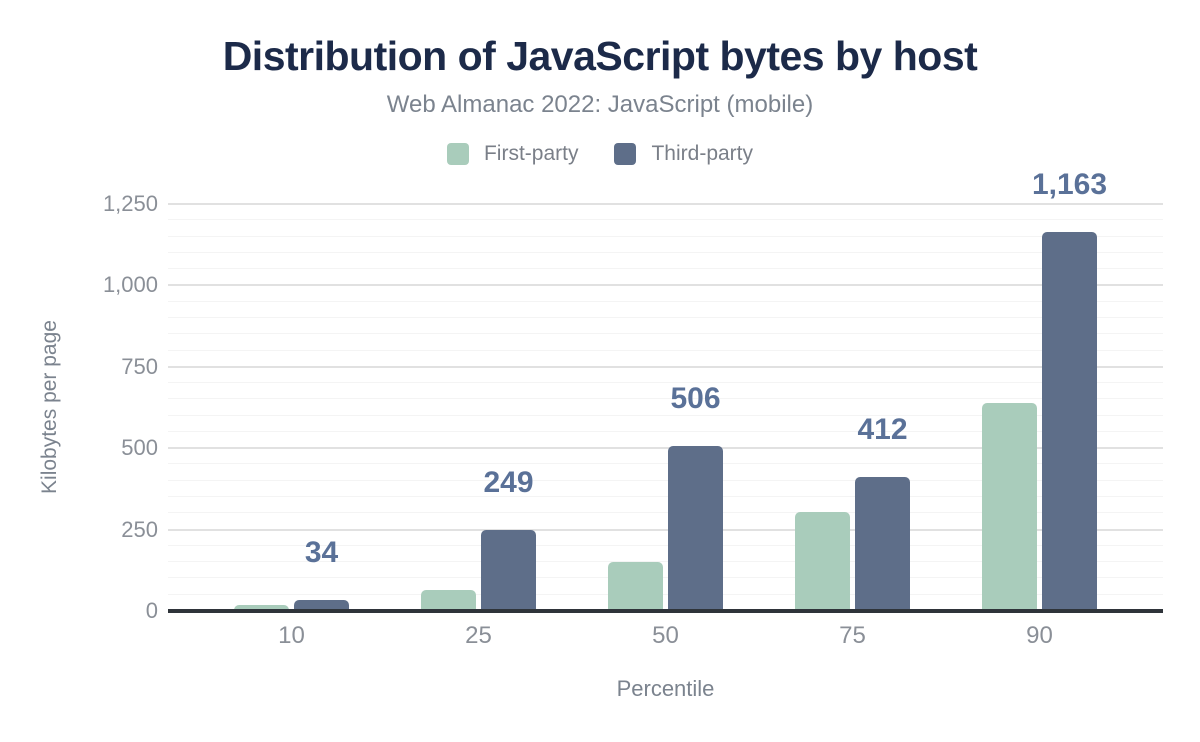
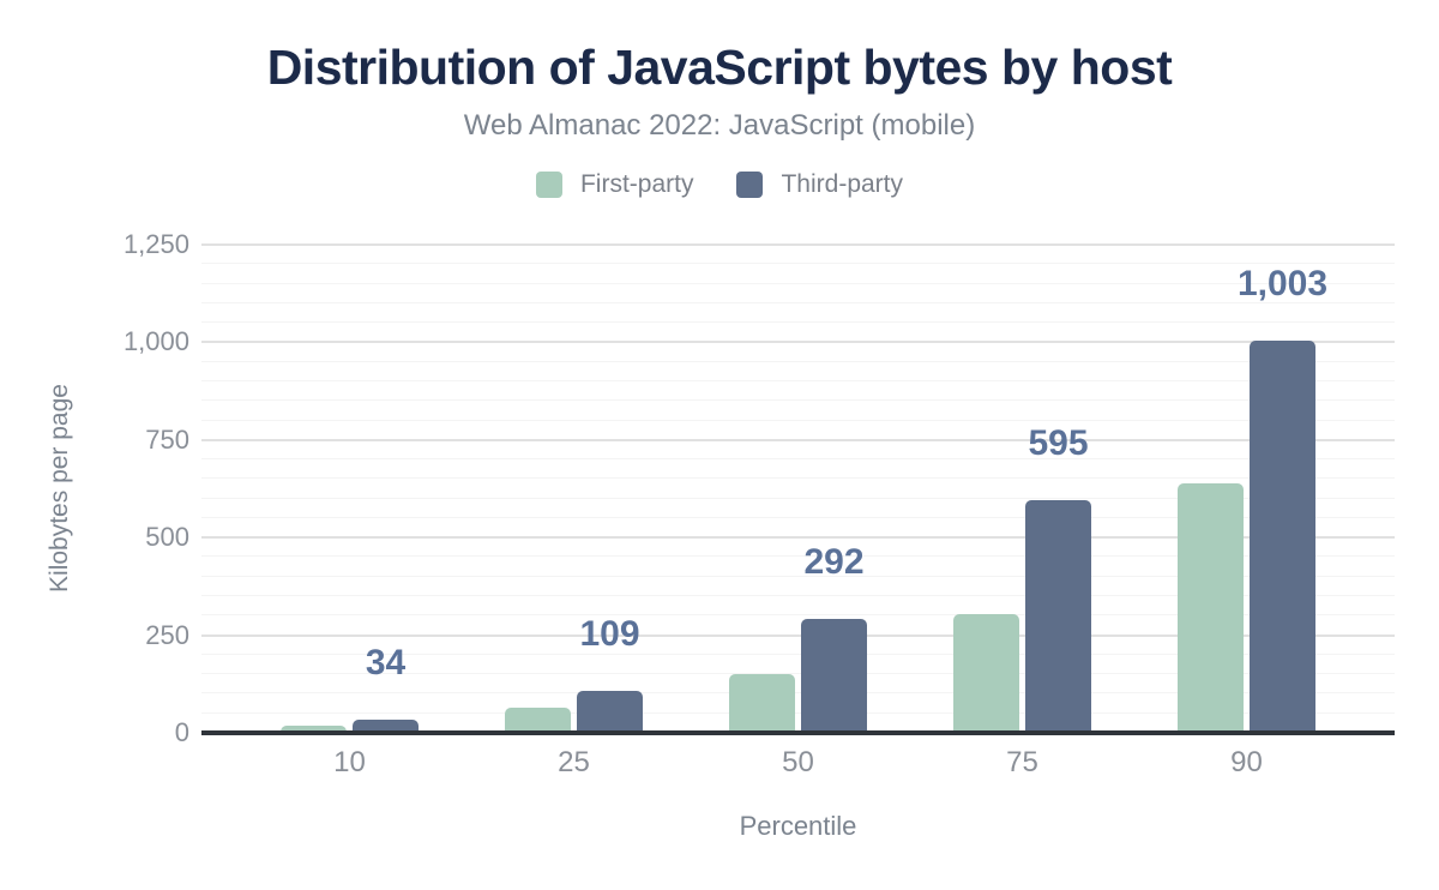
Third-party/25: 249 -> 109
Third-party/50: 506 -> 292
Third-party/75: 412 -> 595
Third-party/90: 1,163 -> 1,003
